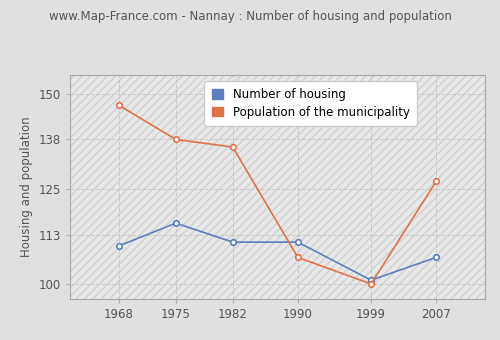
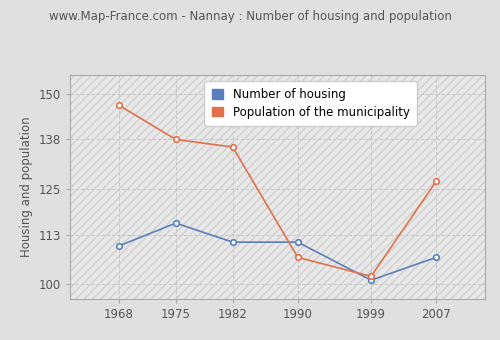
Population of the municipality/1999: 100 -> 102
